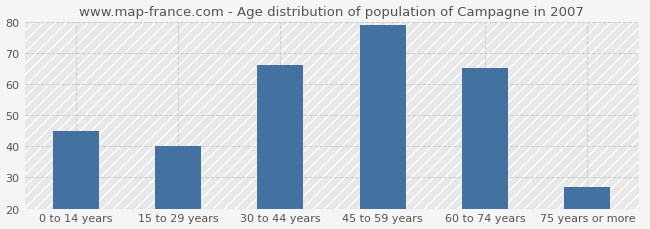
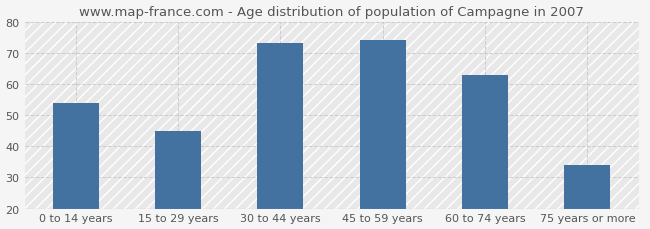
0 to 14 years: 45 -> 54
15 to 29 years: 40 -> 45
30 to 44 years: 66 -> 73
45 to 59 years: 79 -> 74
60 to 74 years: 65 -> 63
75 years or more: 27 -> 34
